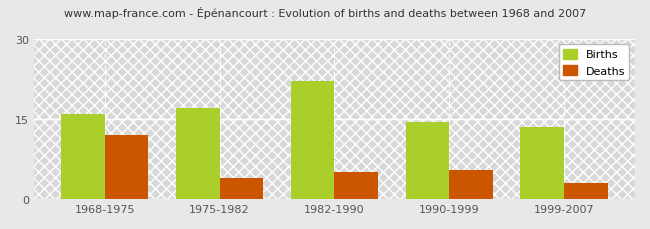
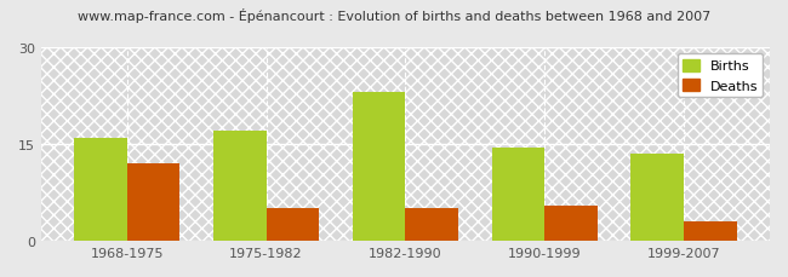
Deaths/1975-1982: 4.0 -> 5.0
Births/1982-1990: 22.0 -> 23.0
